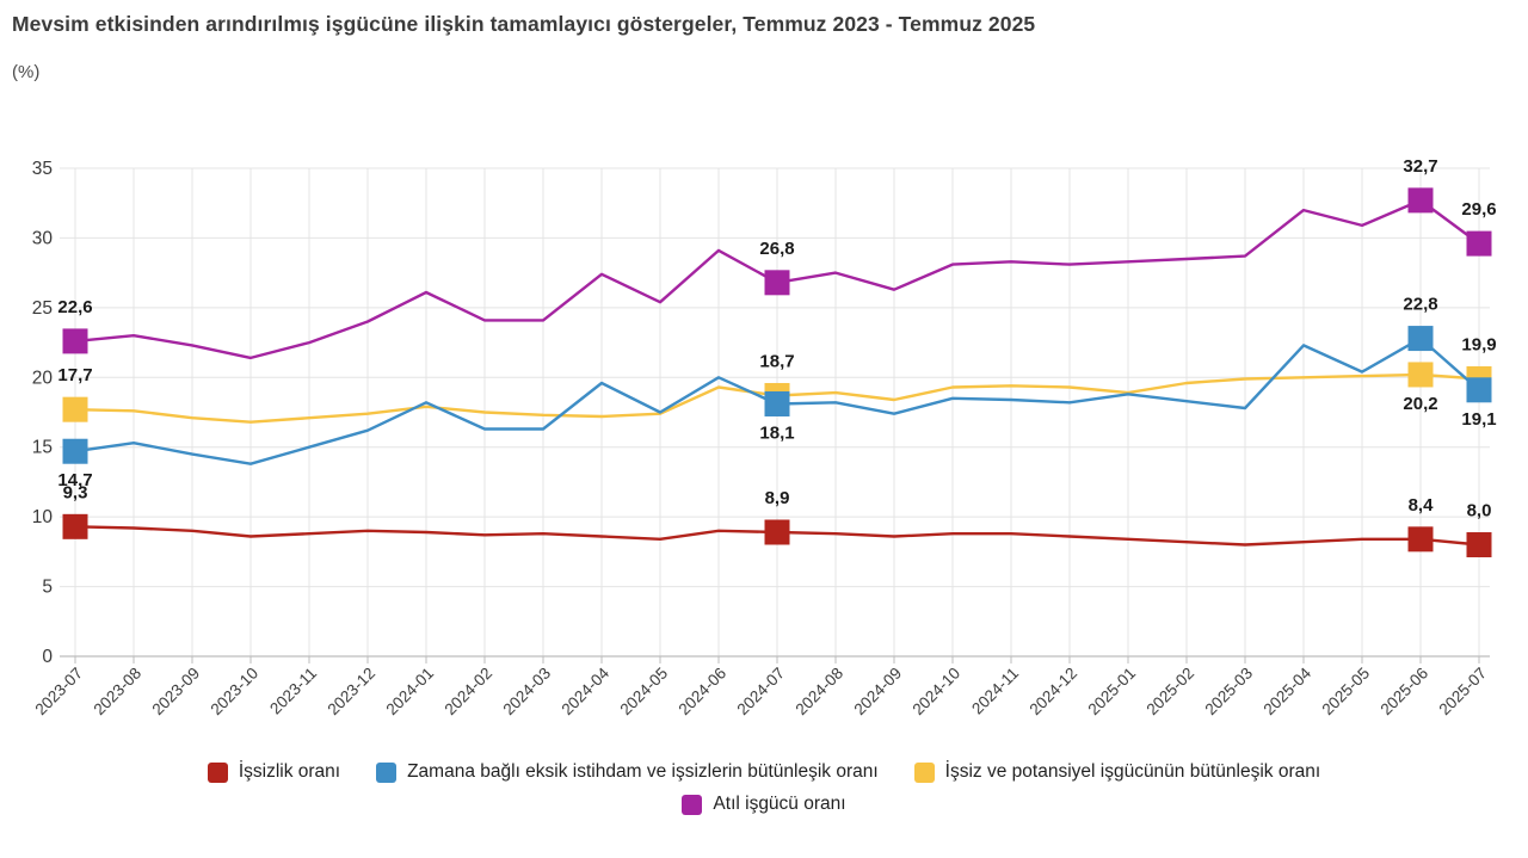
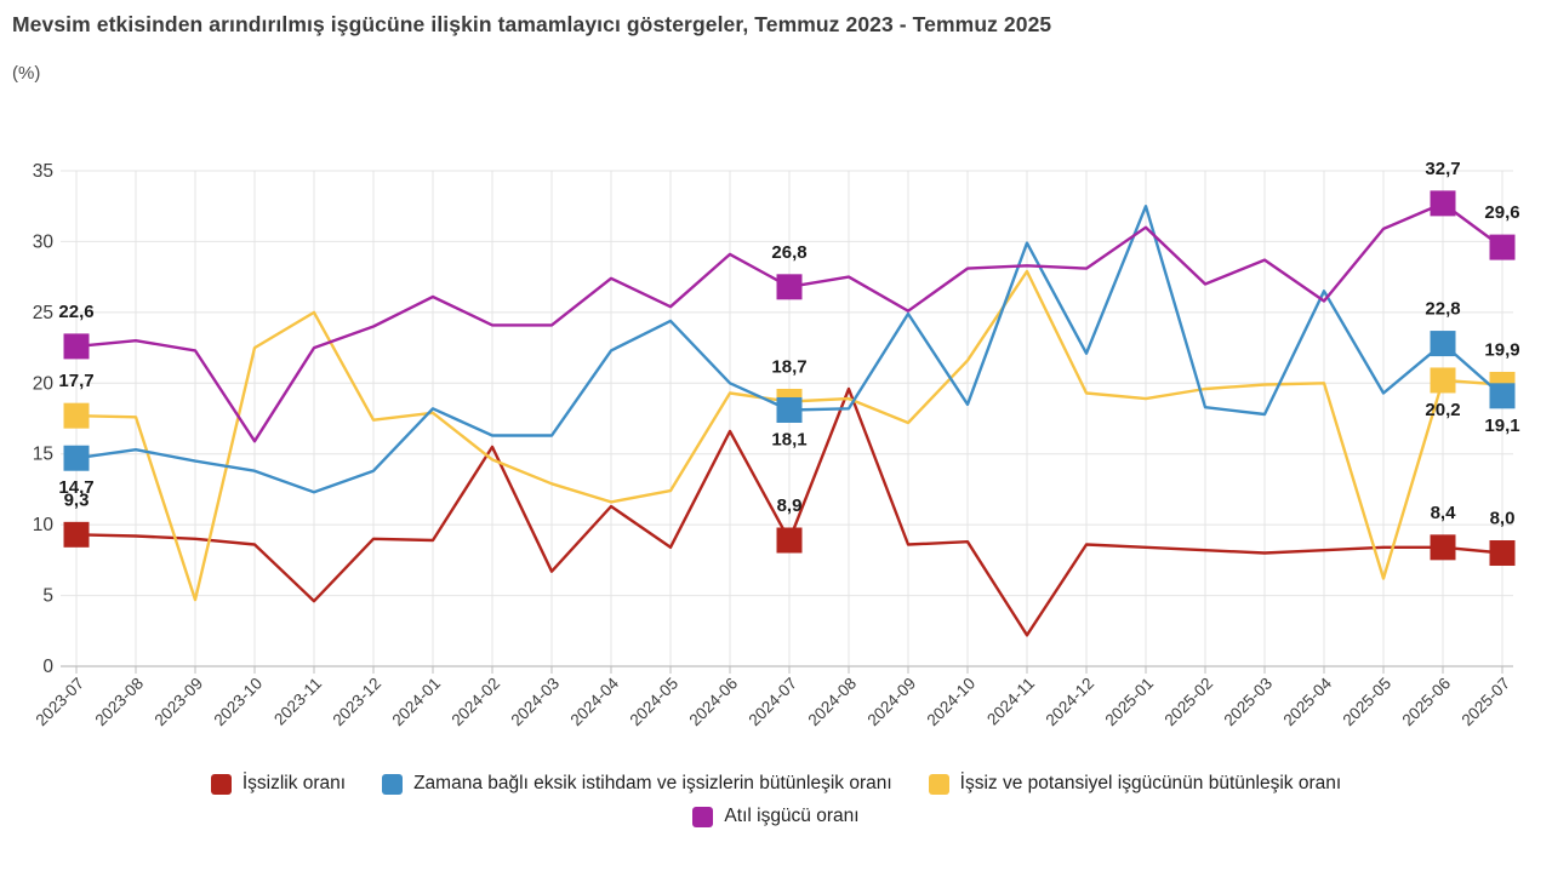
İşsiz ve potansiyel işgücünün bütünleşik oranı/2023-09: 17.1 -> 4.7
İşsiz ve potansiyel işgücünün bütünleşik oranı/2023-10: 16.8 -> 22.5
Atıl işgücü oranı/2023-10: 21.4 -> 15.9
İşsizlik oranı/2023-11: 8.8 -> 4.6
Zamana bağlı eksik istihdam ve işsizlerin bütünleşik oranı/2023-11: 15.0 -> 12.3
İşsiz ve potansiyel işgücünün bütünleşik oranı/2023-11: 17.1 -> 25.0
Zamana bağlı eksik istihdam ve işsizlerin bütünleşik oranı/2023-12: 16.2 -> 13.8
İşsizlik oranı/2024-02: 8.7 -> 15.5
İşsiz ve potansiyel işgücünün bütünleşik oranı/2024-02: 17.5 -> 14.6
İşsizlik oranı/2024-03: 8.8 -> 6.7
İşsiz ve potansiyel işgücünün bütünleşik oranı/2024-03: 17.3 -> 12.9
İşsizlik oranı/2024-04: 8.6 -> 11.3
Zamana bağlı eksik istihdam ve işsizlerin bütünleşik oranı/2024-04: 19.6 -> 22.3
İşsiz ve potansiyel işgücünün bütünleşik oranı/2024-04: 17.2 -> 11.6
Zamana bağlı eksik istihdam ve işsizlerin bütünleşik oranı/2024-05: 17.5 -> 24.4
İşsiz ve potansiyel işgücünün bütünleşik oranı/2024-05: 17.4 -> 12.4
İşsizlik oranı/2024-06: 9.0 -> 16.6
İşsizlik oranı/2024-08: 8.8 -> 19.6
Zamana bağlı eksik istihdam ve işsizlerin bütünleşik oranı/2024-09: 17.4 -> 24.9
İşsiz ve potansiyel işgücünün bütünleşik oranı/2024-09: 18.4 -> 17.2
Atıl işgücü oranı/2024-09: 26.3 -> 25.1
İşsiz ve potansiyel işgücünün bütünleşik oranı/2024-10: 19.3 -> 21.6
İşsizlik oranı/2024-11: 8.8 -> 2.2
Zamana bağlı eksik istihdam ve işsizlerin bütünleşik oranı/2024-11: 18.4 -> 29.9
İşsiz ve potansiyel işgücünün bütünleşik oranı/2024-11: 19.4 -> 27.9
Zamana bağlı eksik istihdam ve işsizlerin bütünleşik oranı/2024-12: 18.2 -> 22.1
Zamana bağlı eksik istihdam ve işsizlerin bütünleşik oranı/2025-01: 18.8 -> 32.5
Atıl işgücü oranı/2025-01: 28.3 -> 31.0
Atıl işgücü oranı/2025-02: 28.5 -> 27.0
Zamana bağlı eksik istihdam ve işsizlerin bütünleşik oranı/2025-04: 22.3 -> 26.5
Atıl işgücü oranı/2025-04: 32.0 -> 25.8
Zamana bağlı eksik istihdam ve işsizlerin bütünleşik oranı/2025-05: 20.4 -> 19.3
İşsiz ve potansiyel işgücünün bütünleşik oranı/2025-05: 20.1 -> 6.2
